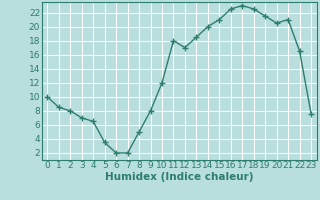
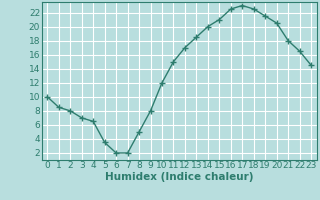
11: 18.0 -> 15.0
21: 21.0 -> 18.0
23: 7.6 -> 14.5
